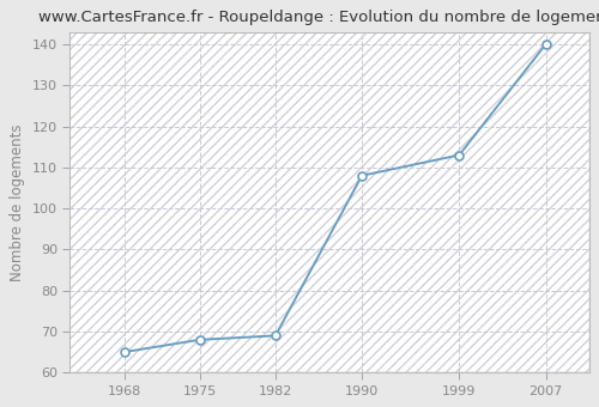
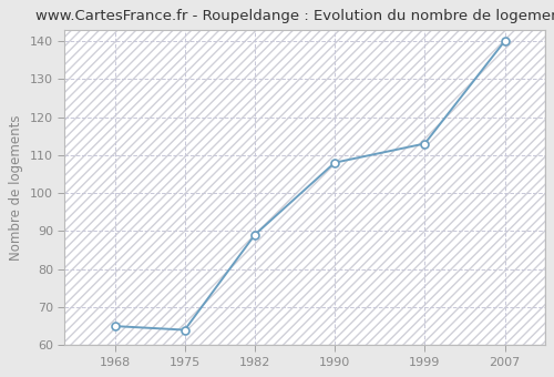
1975: 68 -> 64
1982: 69 -> 89
